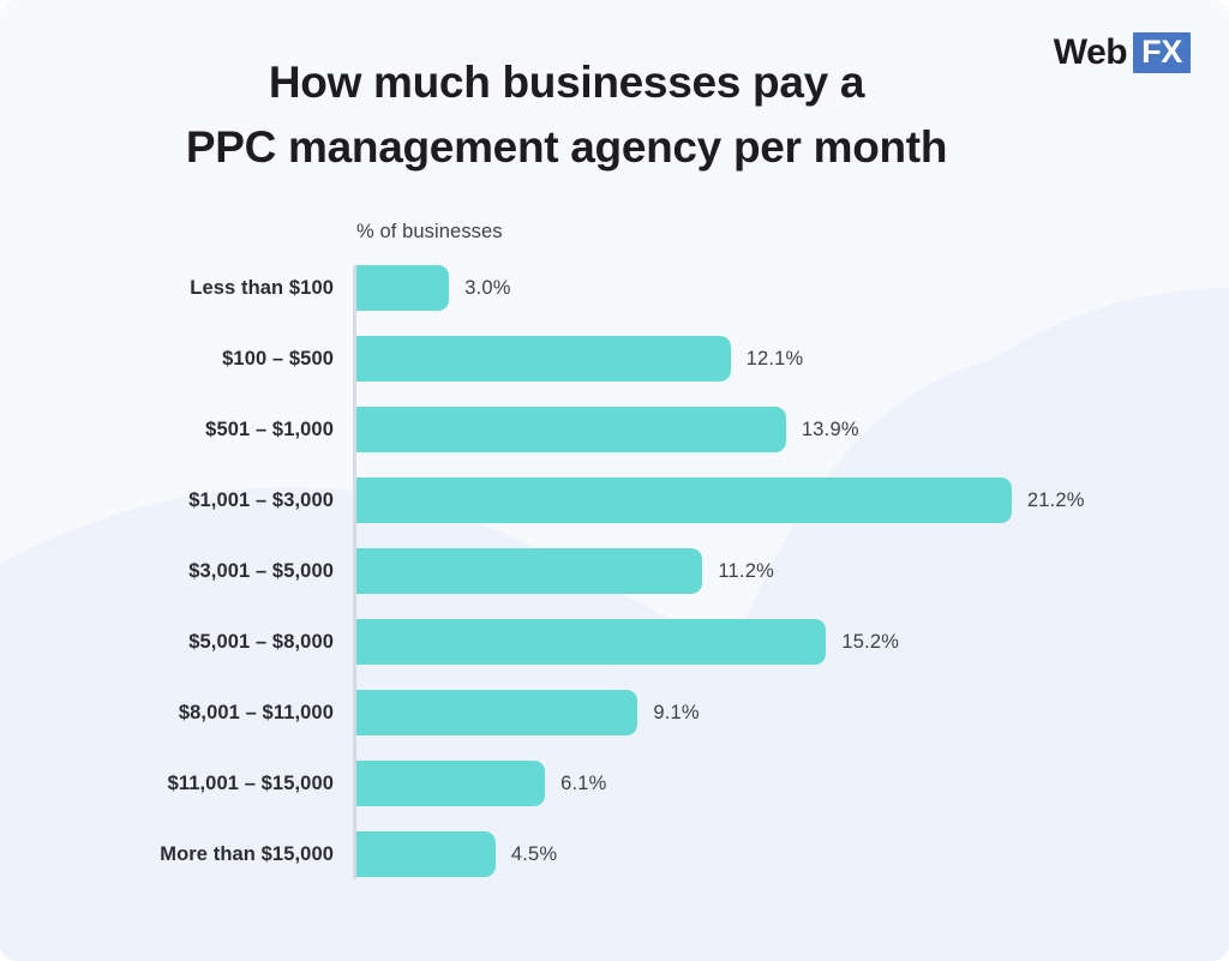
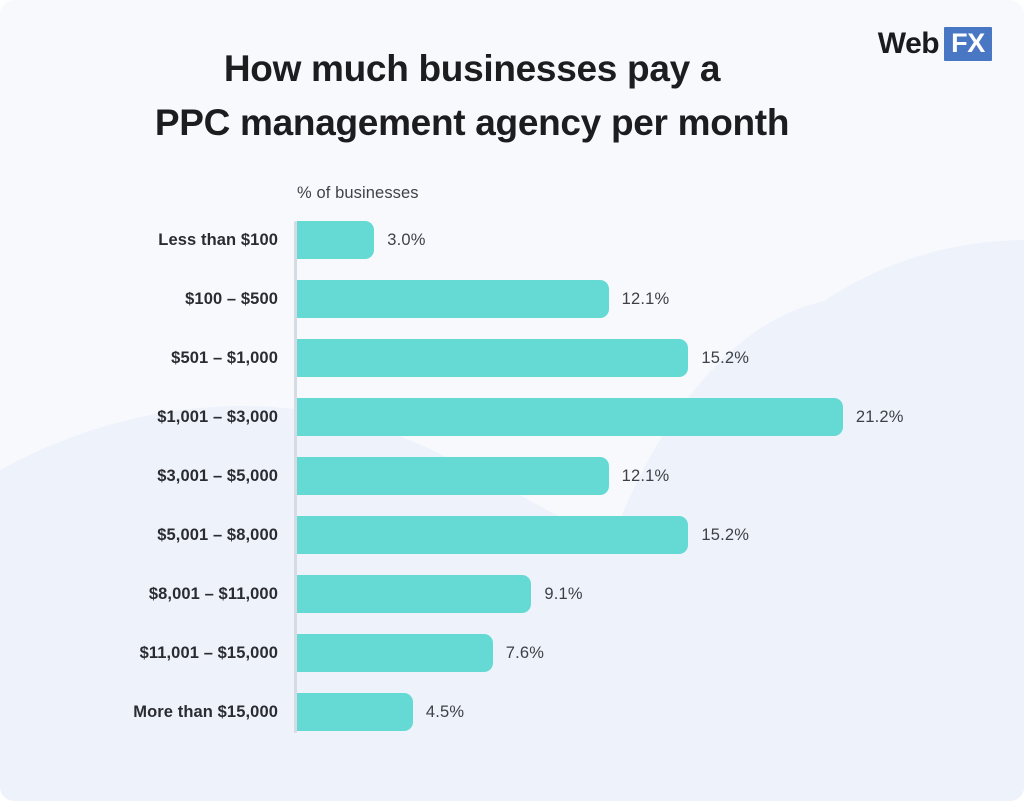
$501 – $1,000: 13.9% -> 15.2%
$3,001 – $5,000: 11.2% -> 12.1%
$11,001 – $15,000: 6.1% -> 7.6%
